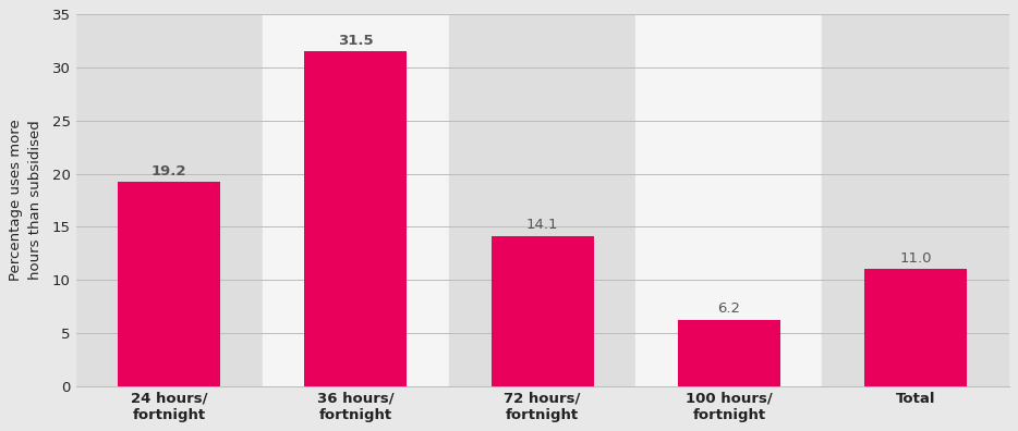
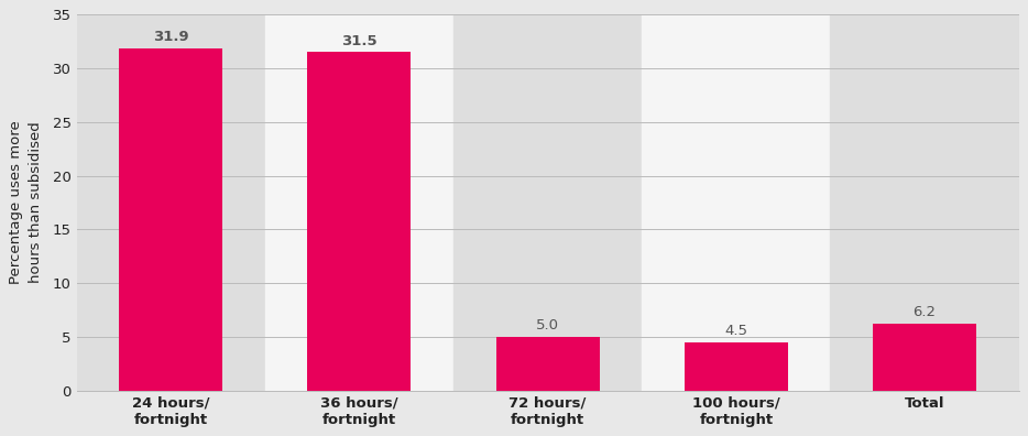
24 hours/ fortnight: 19.2 -> 31.9
72 hours/ fortnight: 14.1 -> 5.0
100 hours/ fortnight: 6.2 -> 4.5
Total: 11.0 -> 6.2
